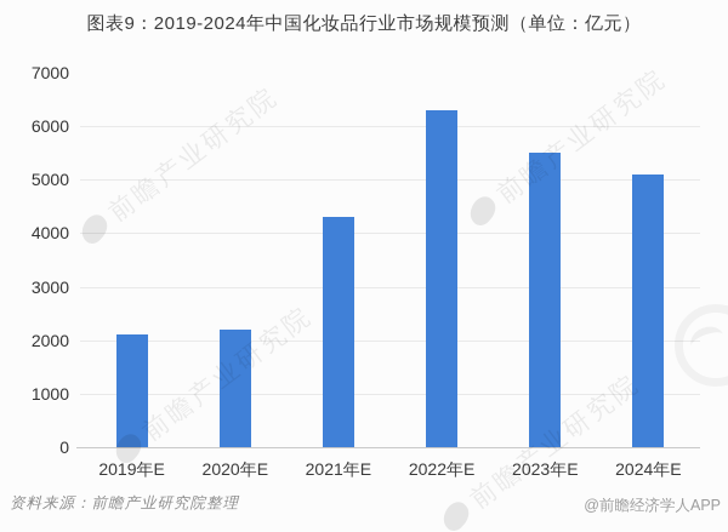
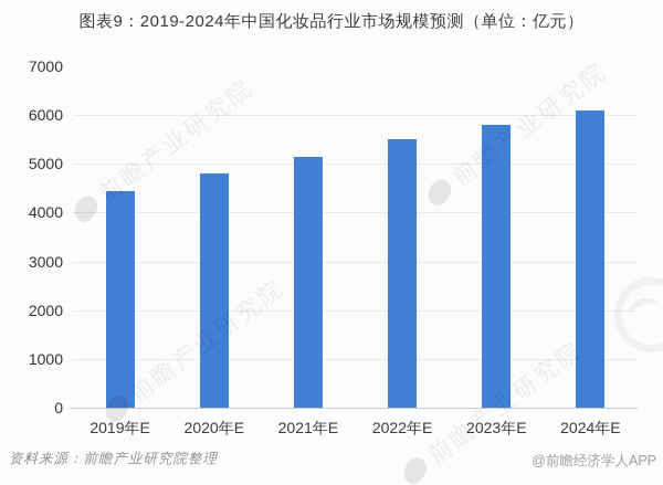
2019年E: 2100 -> 4400
2020年E: 2200 -> 4800
2021年E: 4300 -> 5200
2022年E: 6300 -> 5500
2023年E: 5500 -> 5800
2024年E: 5100 -> 6100
